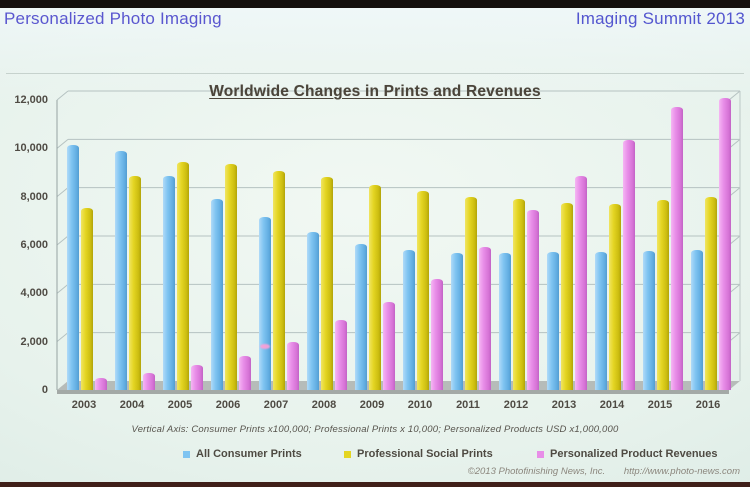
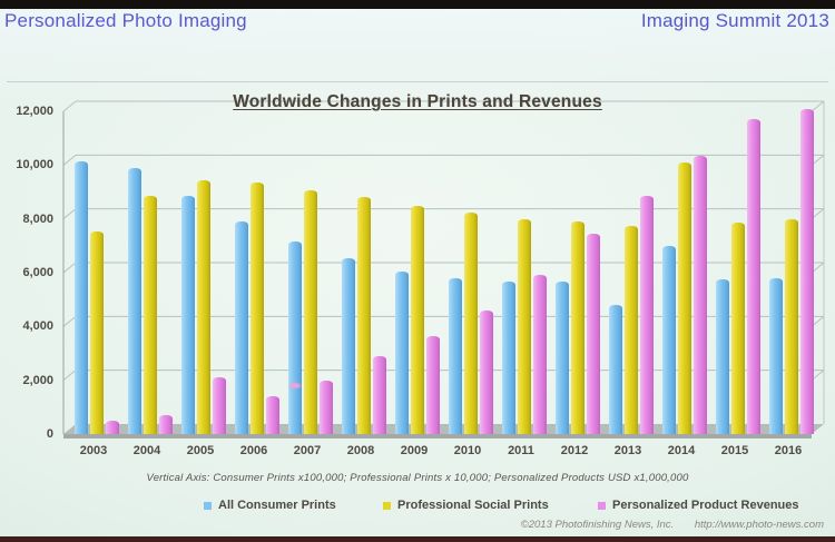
Personalized Product Revenues/2005: 1000 -> 2100
All Consumer Prints/2013: 5700 -> 4800
All Consumer Prints/2014: 5700 -> 7000
Professional Social Prints/2014: 7700 -> 10100
